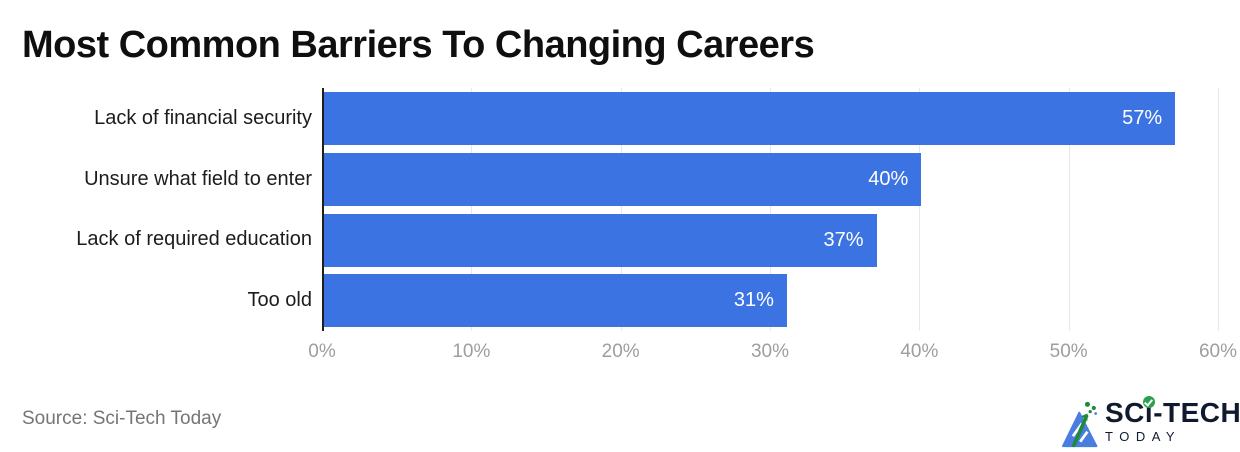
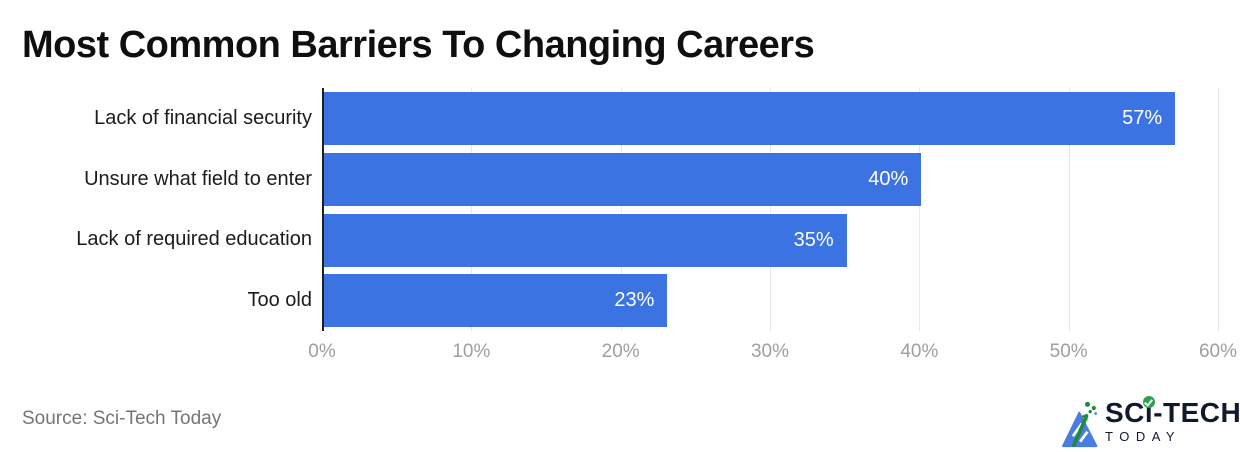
Lack of required education: 37% -> 35%
Too old: 31% -> 23%
